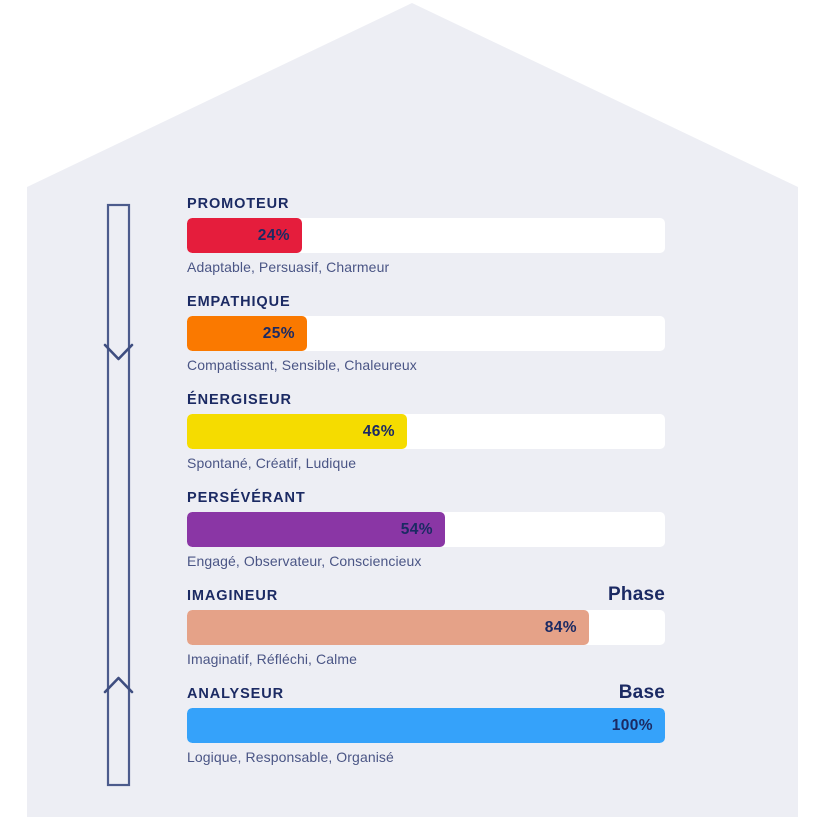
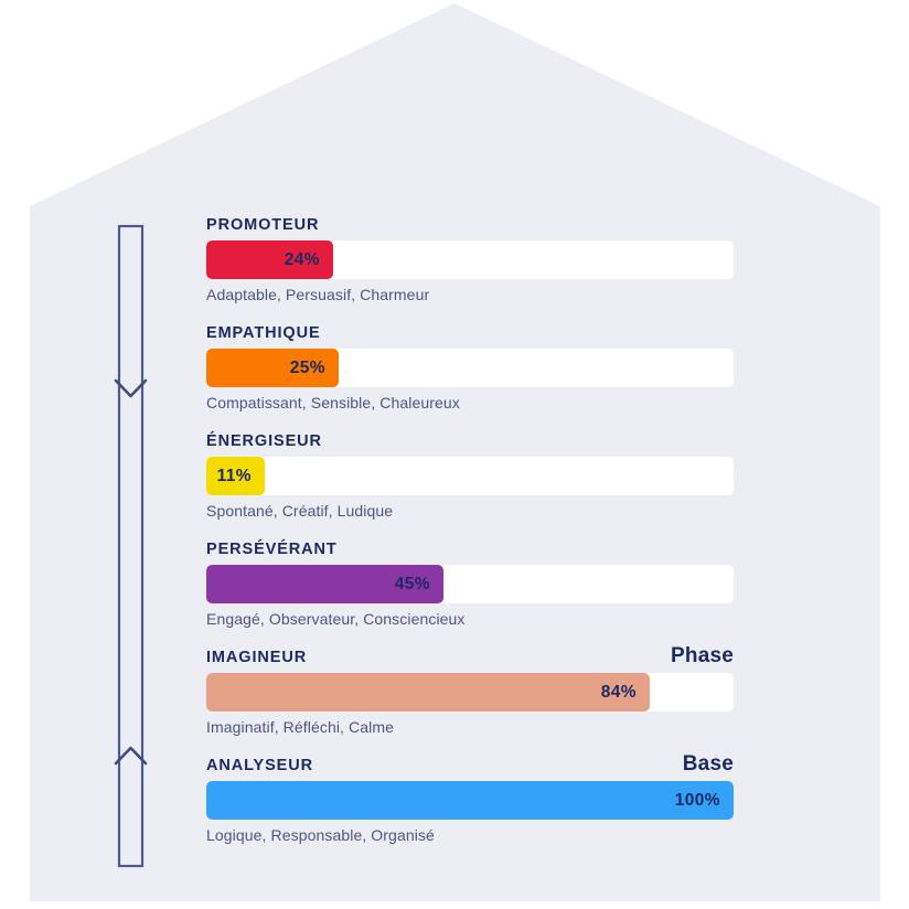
ÉNERGISEUR: 46% -> 11%
PERSÉVÉRANT: 54% -> 45%
